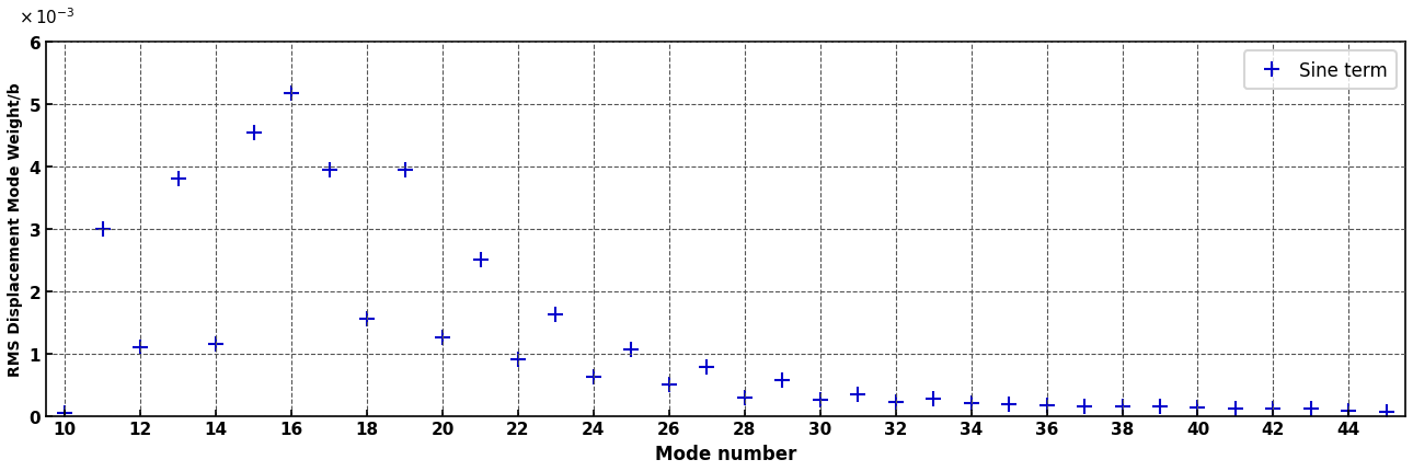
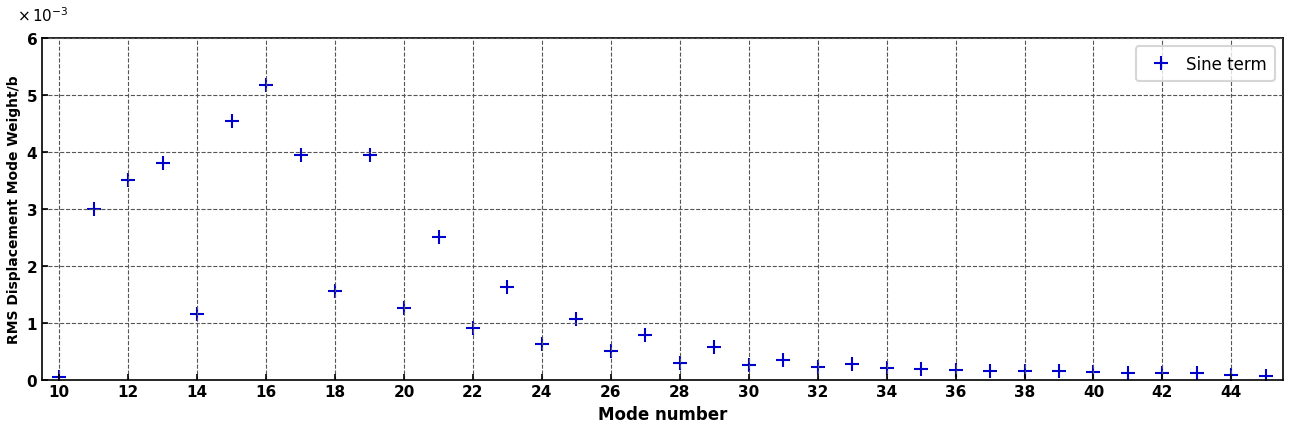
12: 1.10 -> 3.50
